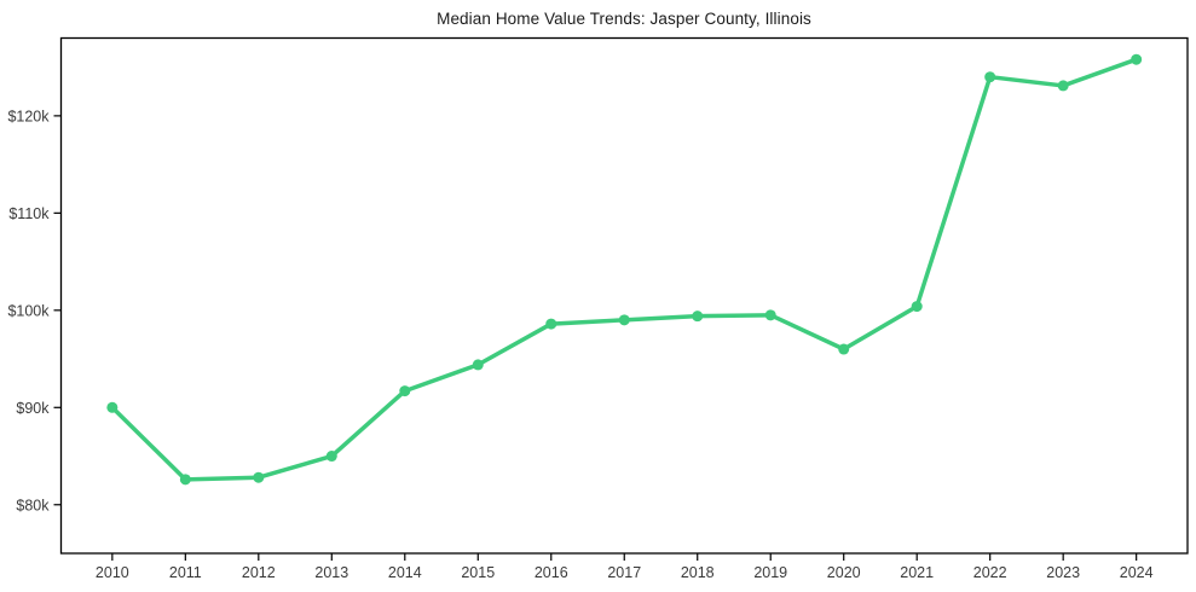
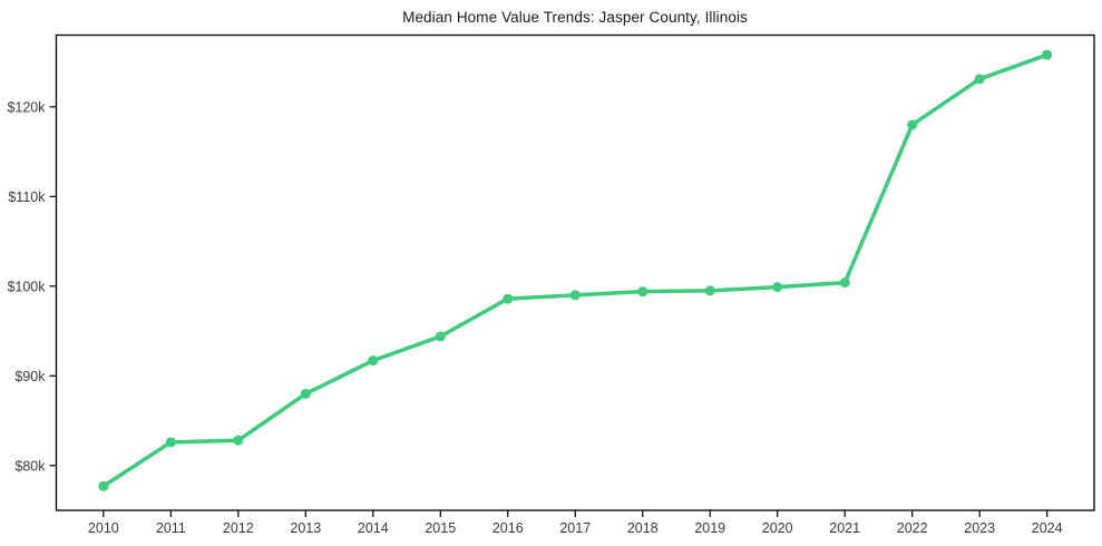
2010: $90k -> $78k
2013: $85k -> $88k
2020: $96k -> $100k
2022: $124k -> $118k
